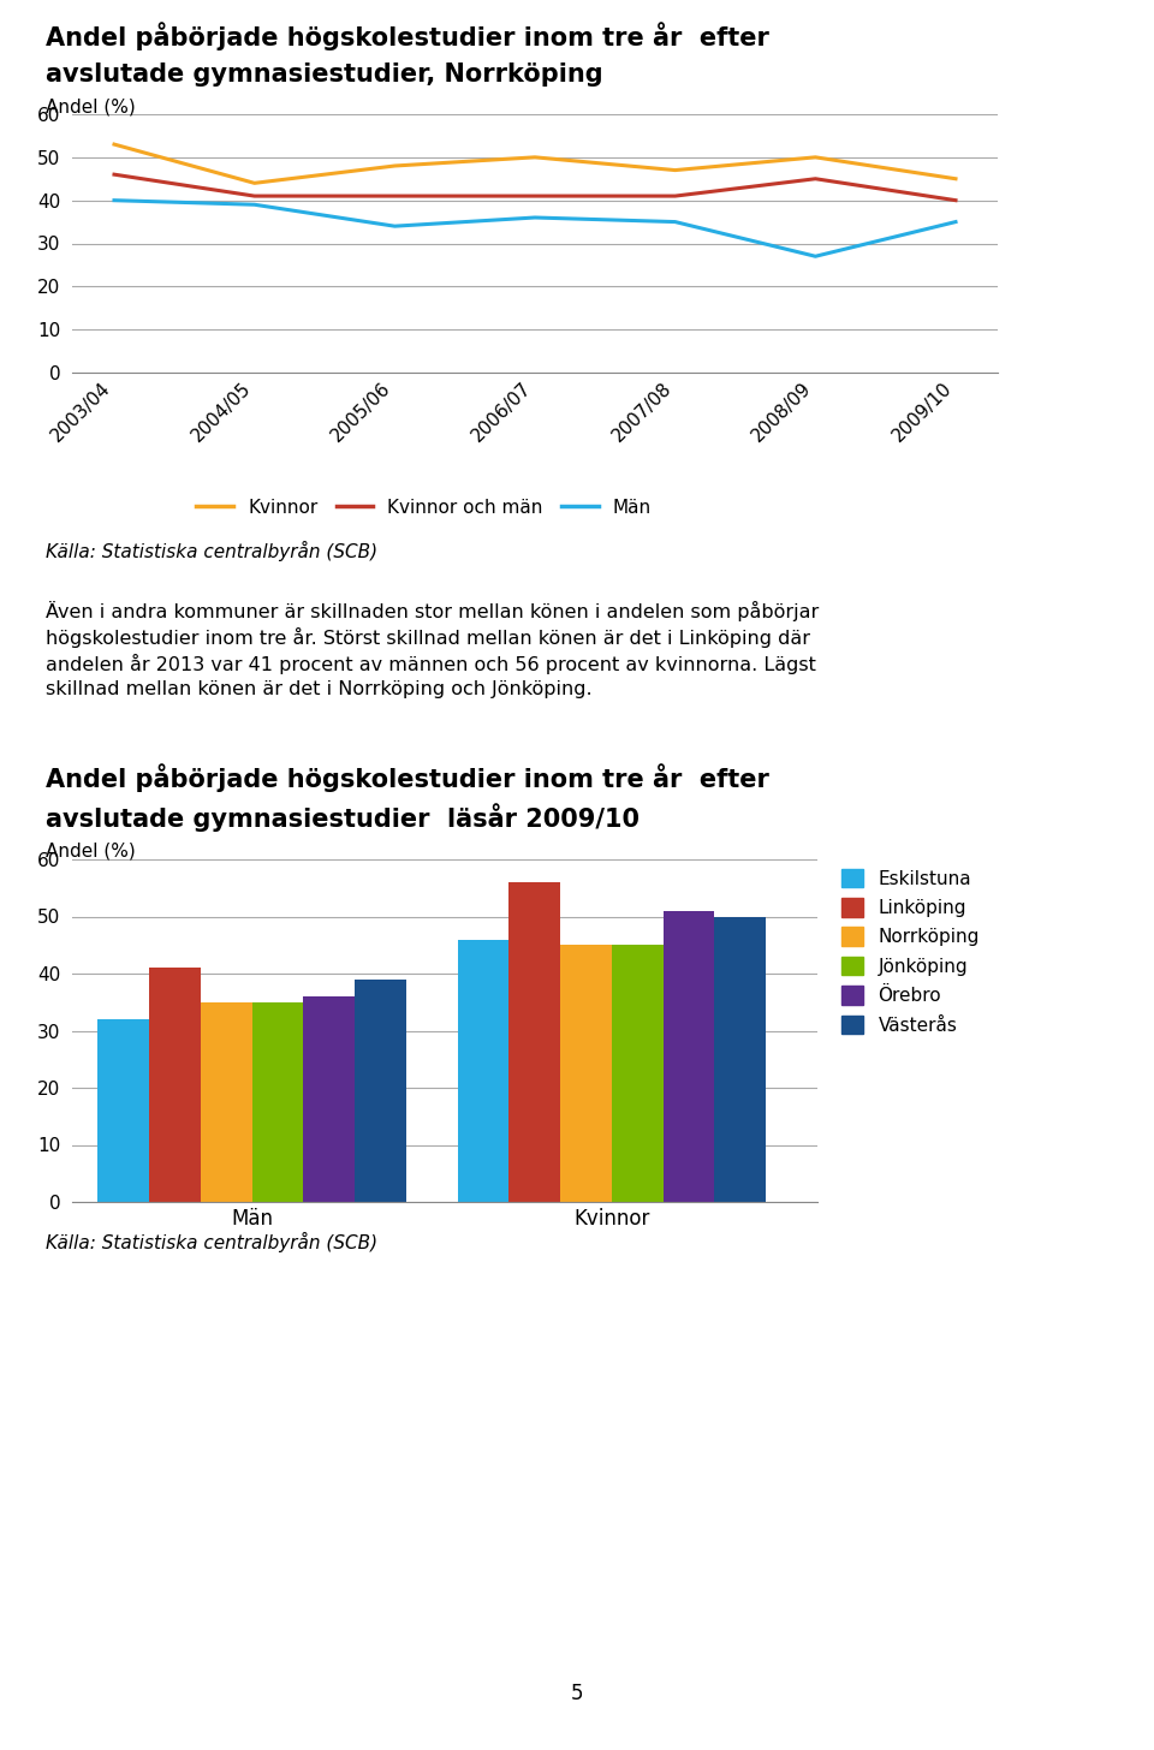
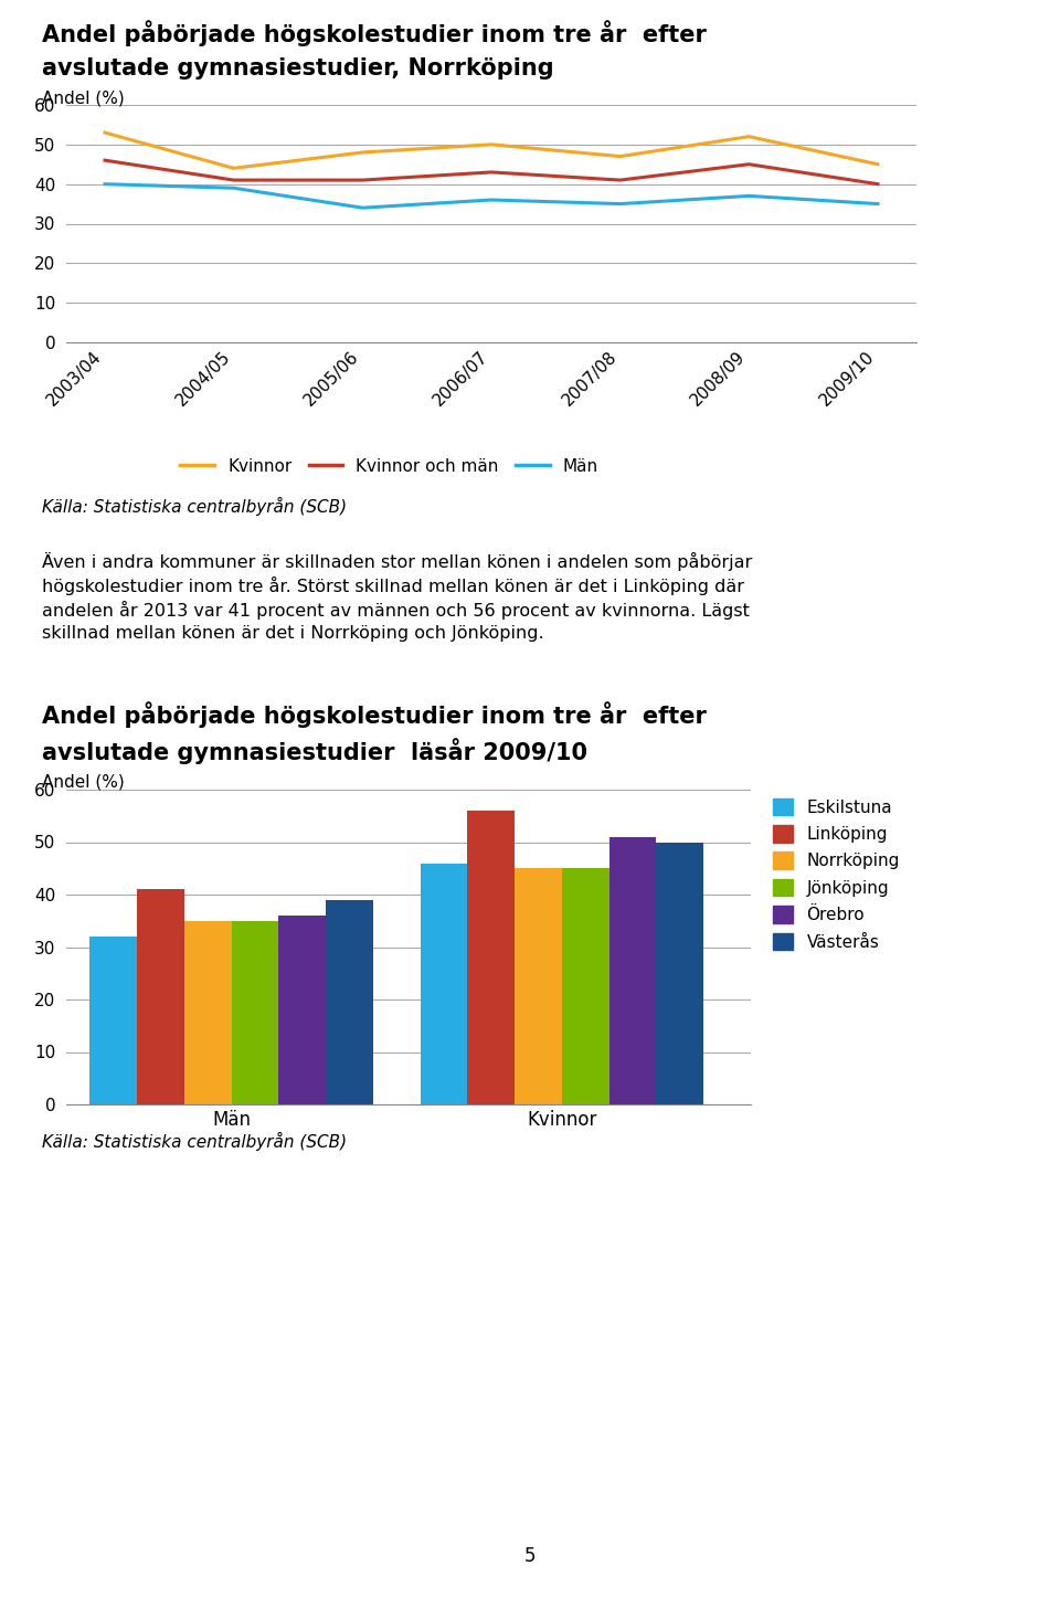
Kvinnor och män/2006/07: 41 -> 43
Kvinnor/2008/09: 50 -> 52
Män/2008/09: 27 -> 37
